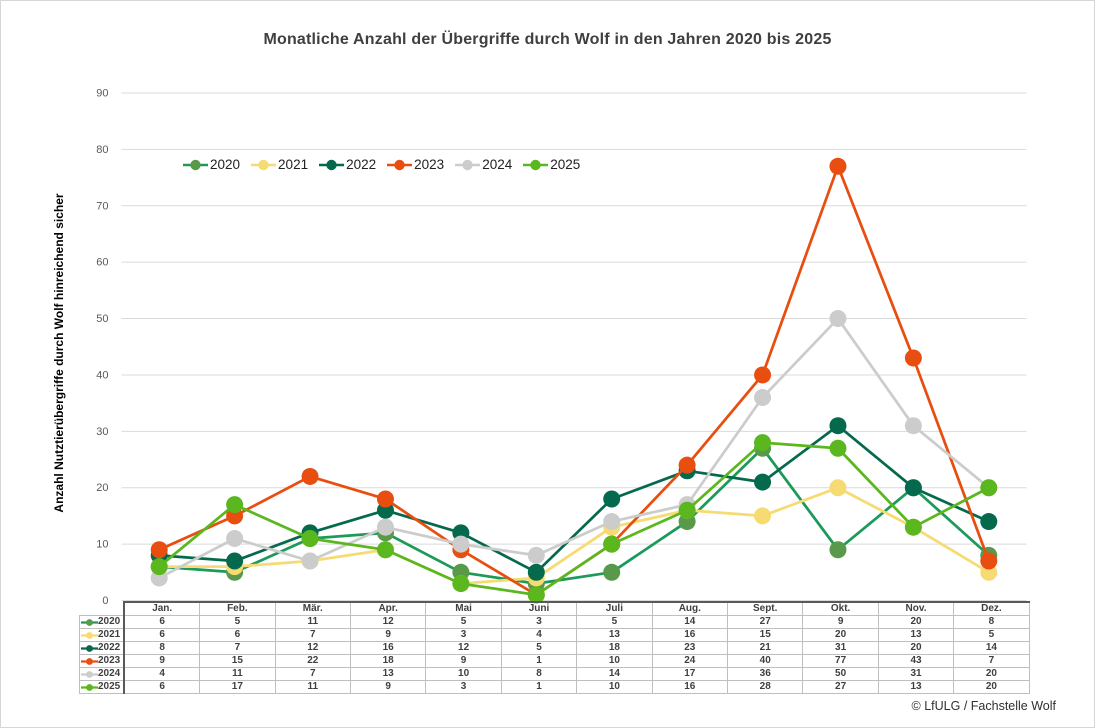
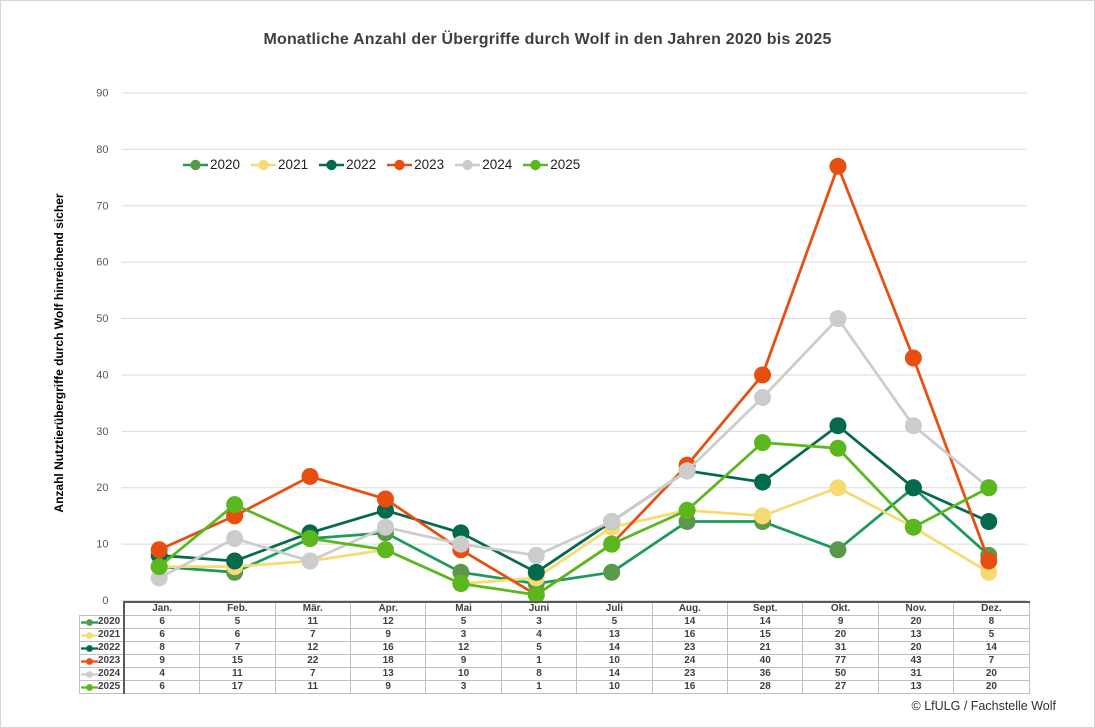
2022/Juli: 18 -> 14
2024/Aug.: 17 -> 23
2020/Sept.: 27 -> 14
